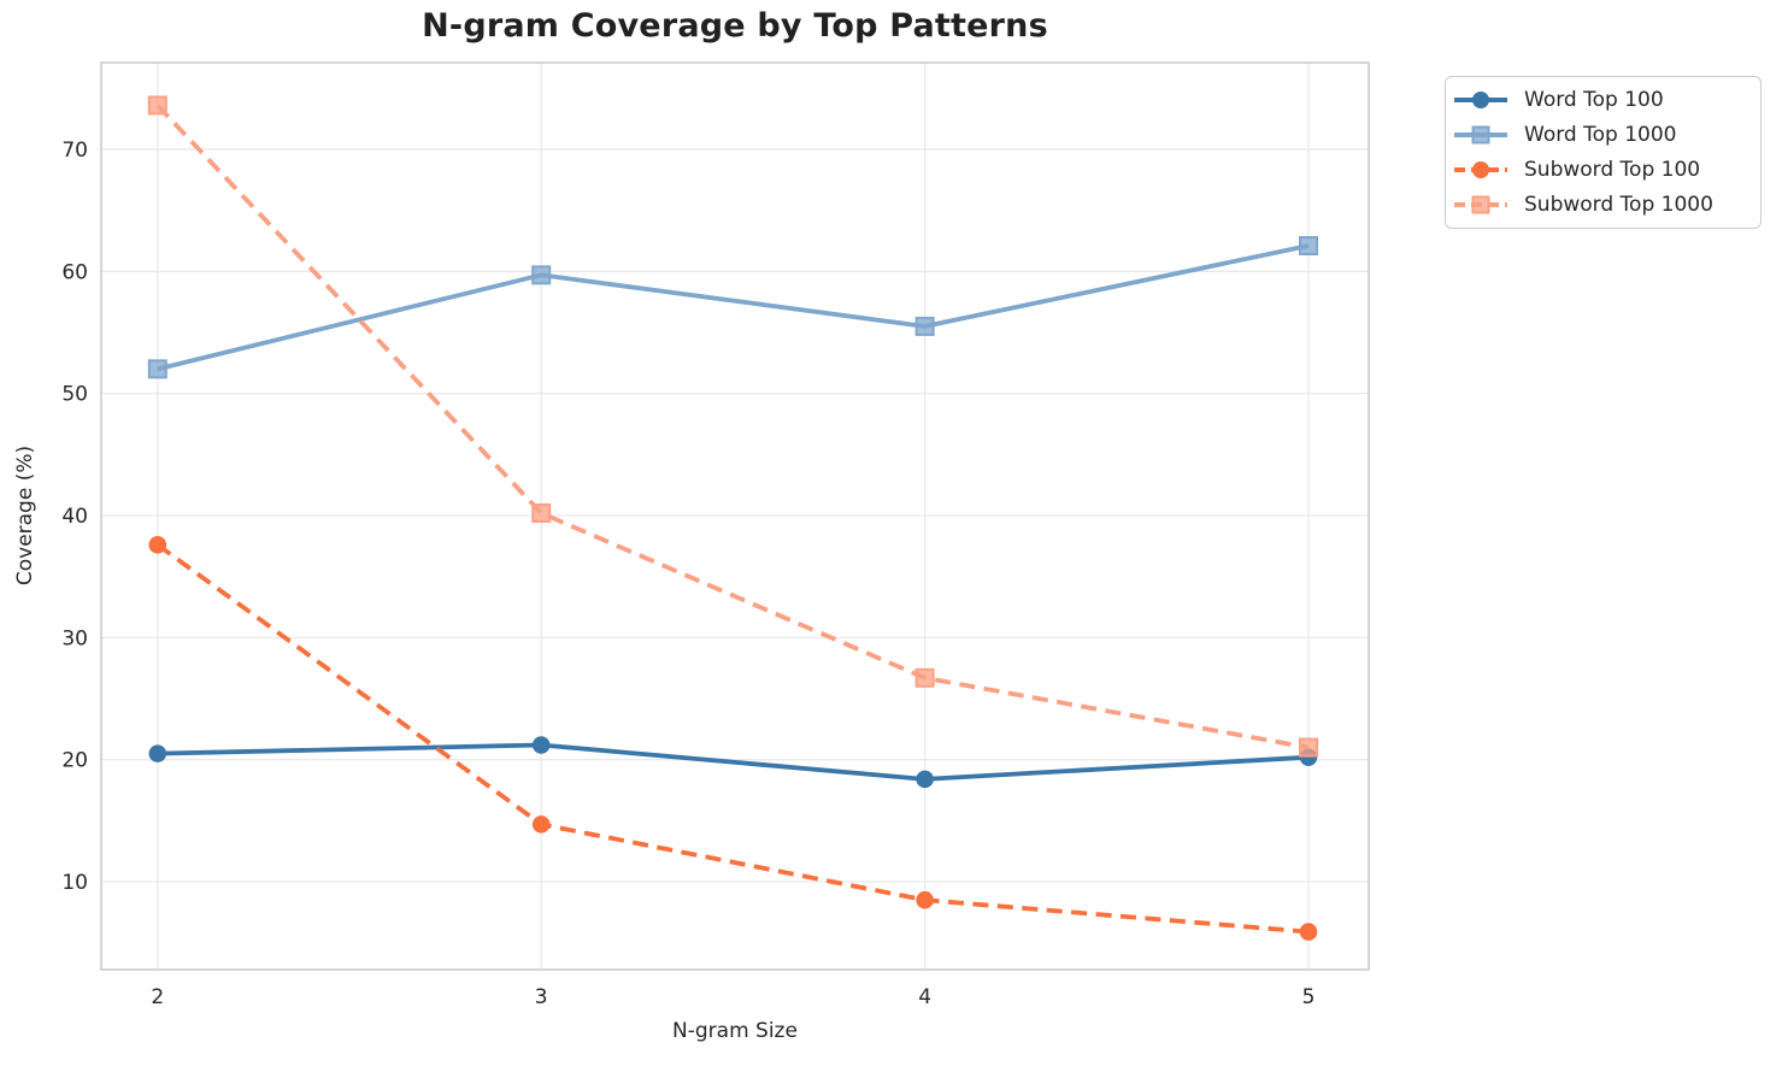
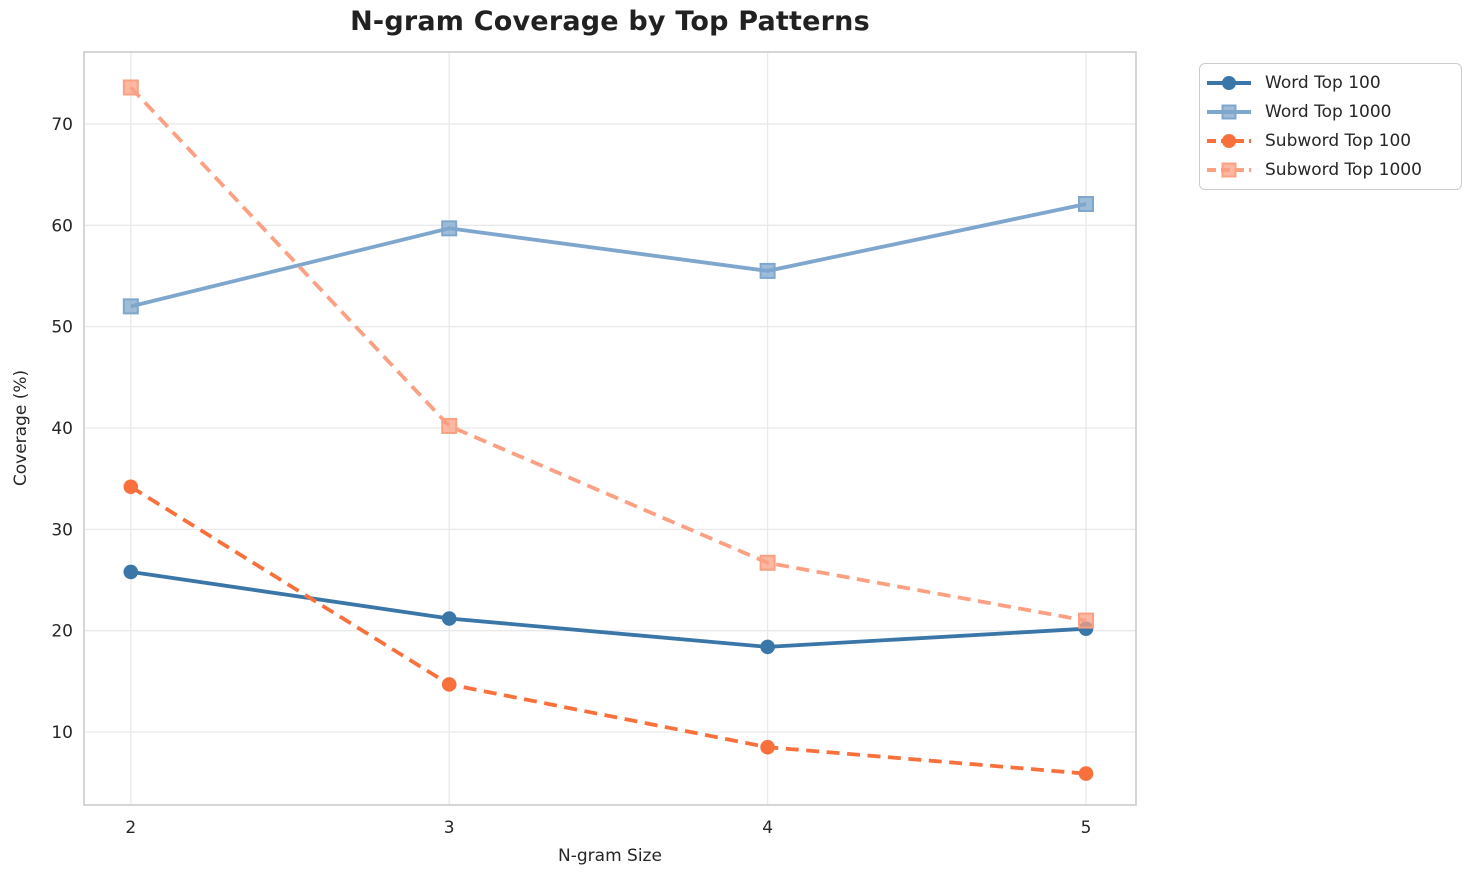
Word Top 100/2: 20.5 -> 25.8
Subword Top 100/2: 37.6 -> 34.2
